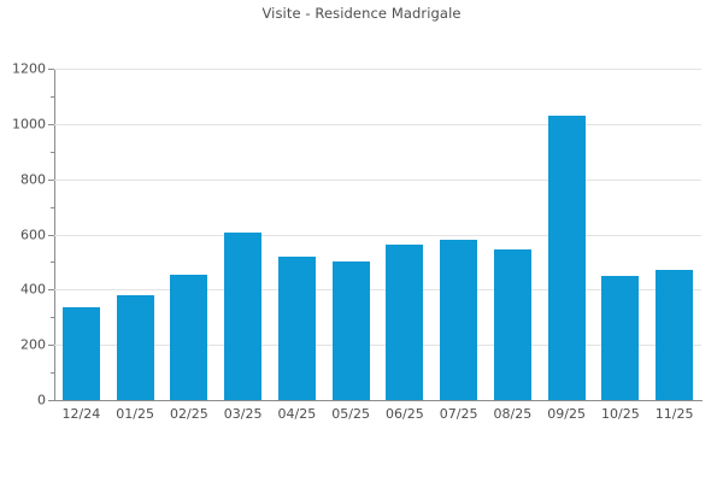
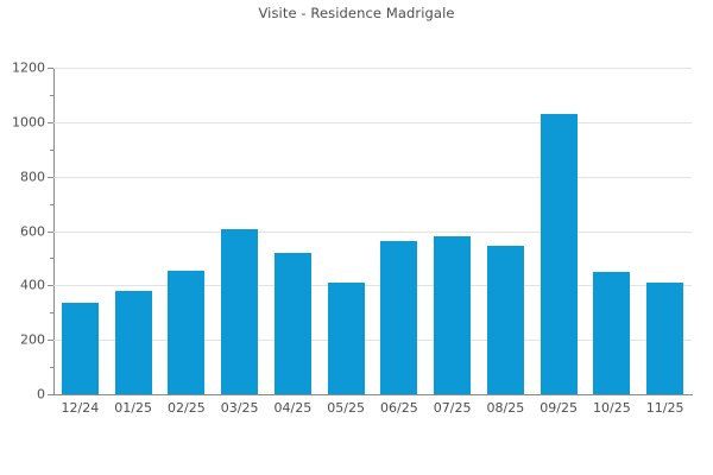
05/25: 500 -> 410
11/25: 470 -> 410
